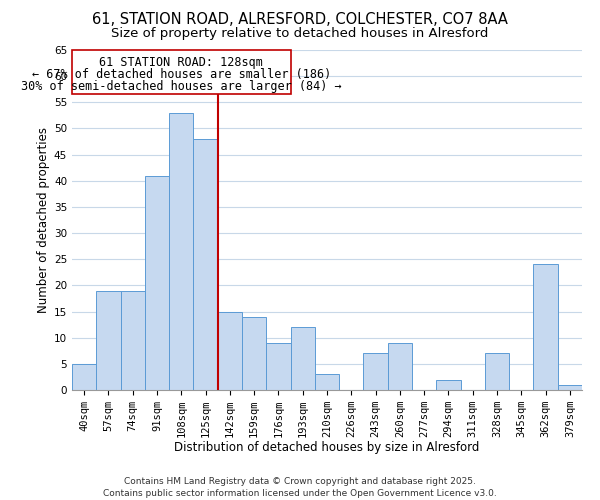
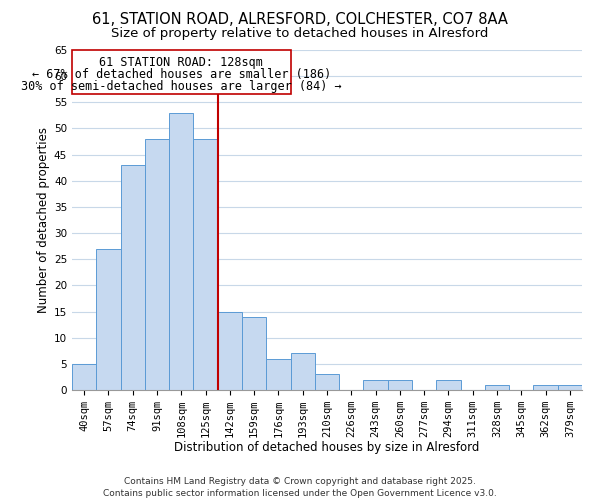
57sqm: 19 -> 27
74sqm: 19 -> 43
91sqm: 41 -> 48
176sqm: 9 -> 6
193sqm: 12 -> 7
243sqm: 7 -> 2
260sqm: 9 -> 2
328sqm: 7 -> 1
362sqm: 24 -> 1
